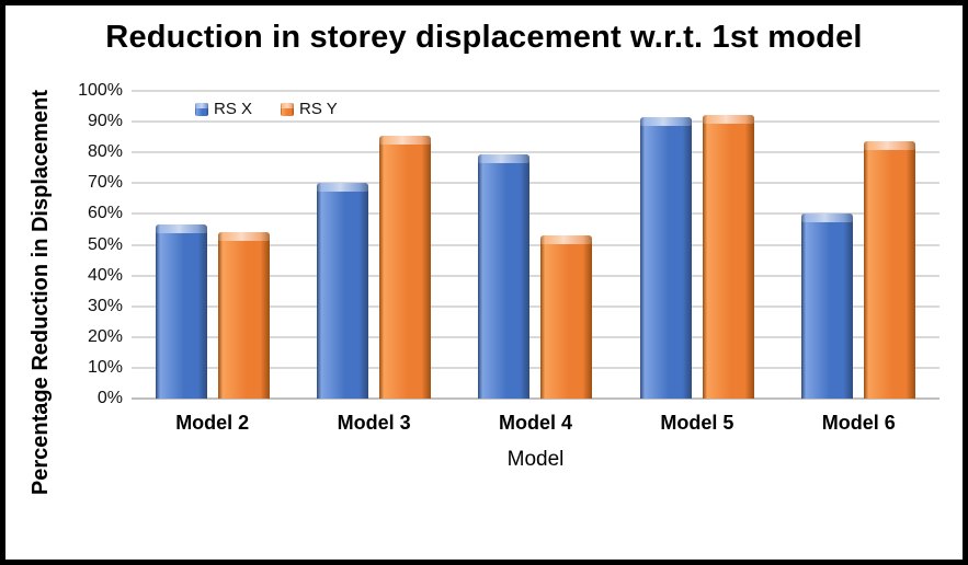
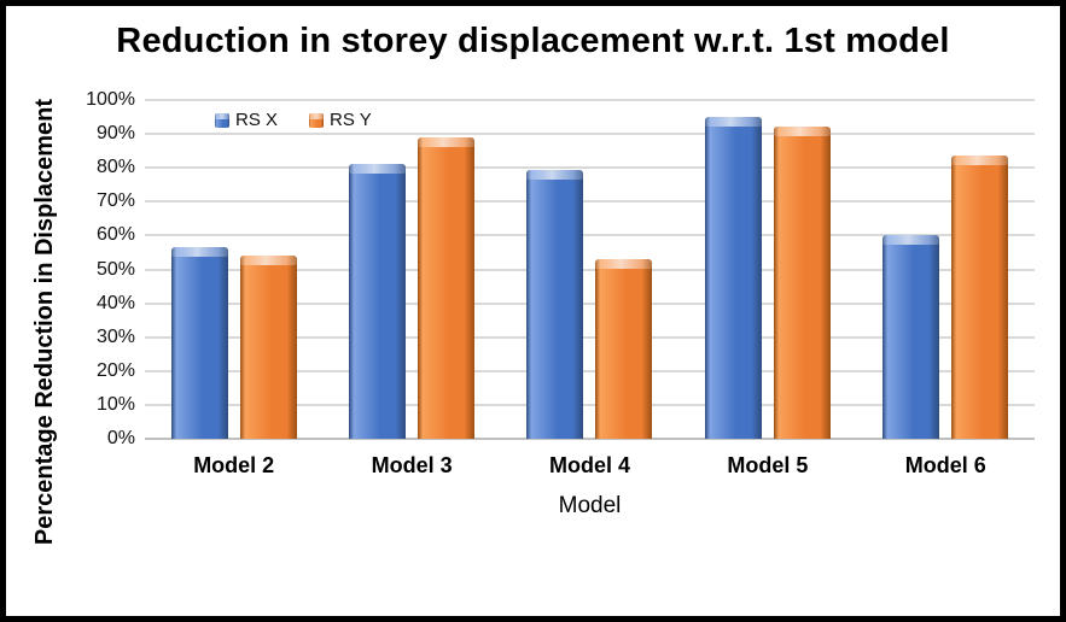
RS X/Model 3: 70% -> 81%
RS Y/Model 3: 85% -> 89%
RS X/Model 5: 92% -> 95%
